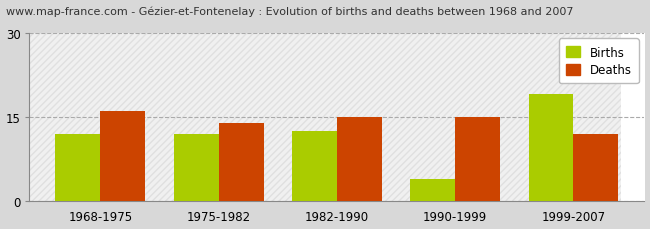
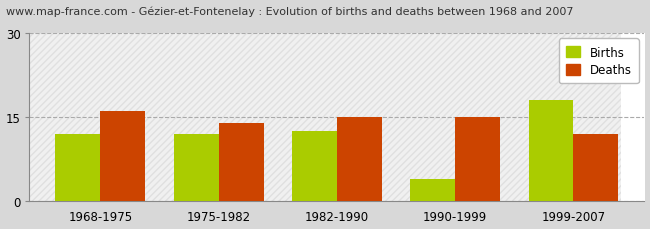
Births/1999-2007: 19.0 -> 18.0
